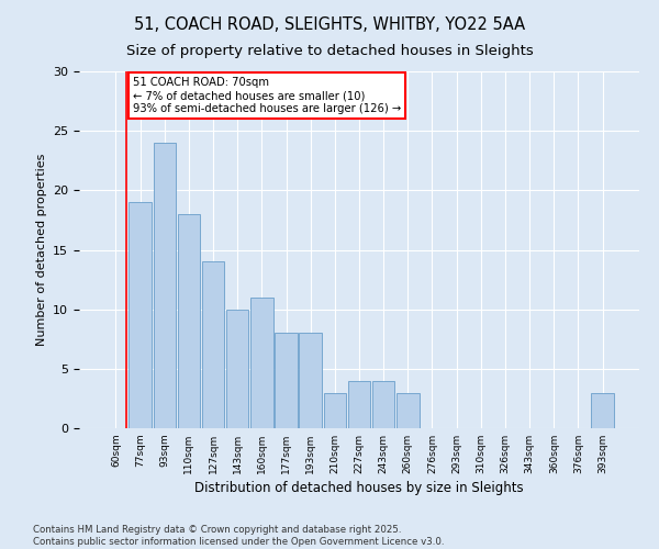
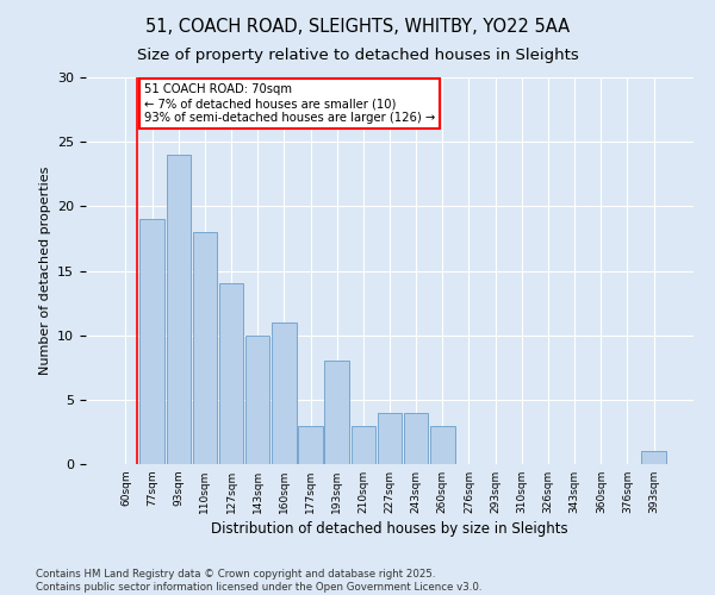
177sqm: 8 -> 3
393sqm: 3 -> 1
